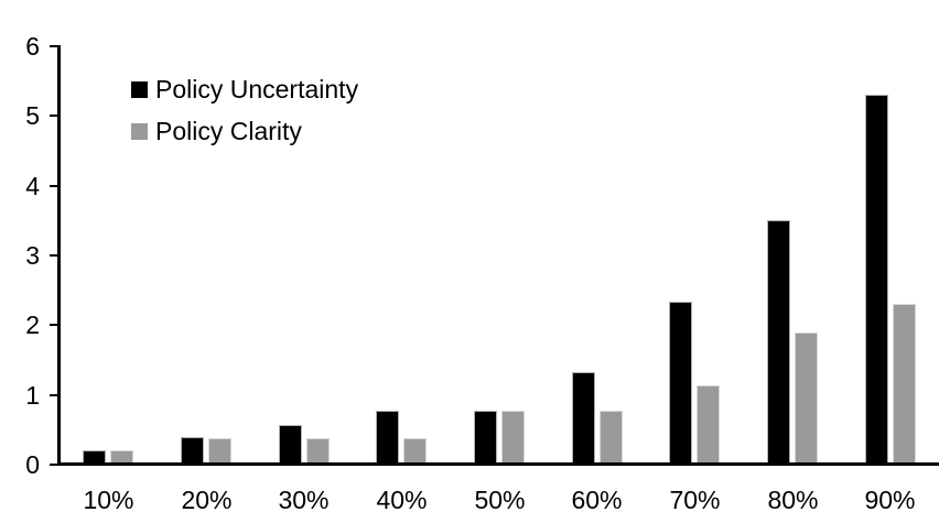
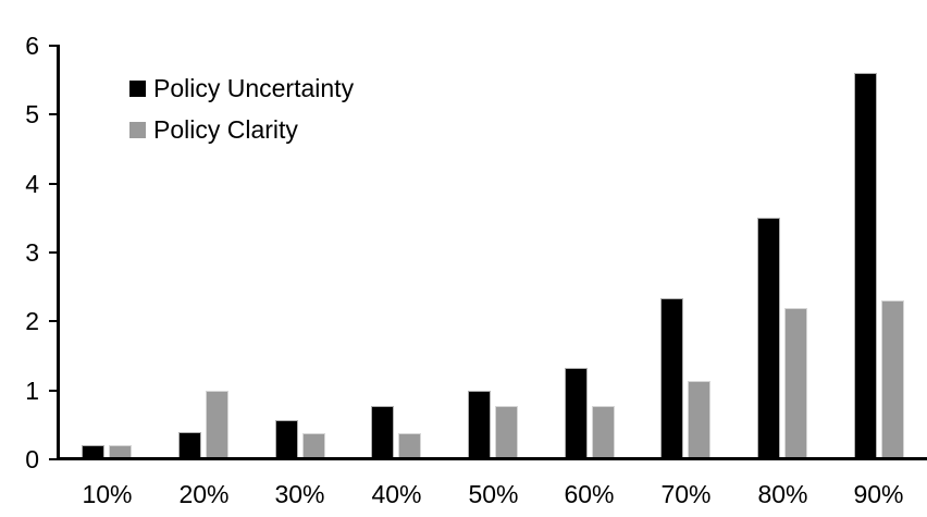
Policy Clarity/20%: 0.4 -> 1.0
Policy Uncertainty/50%: 0.8 -> 1.0
Policy Clarity/80%: 1.9 -> 2.2
Policy Uncertainty/90%: 5.3 -> 5.6
